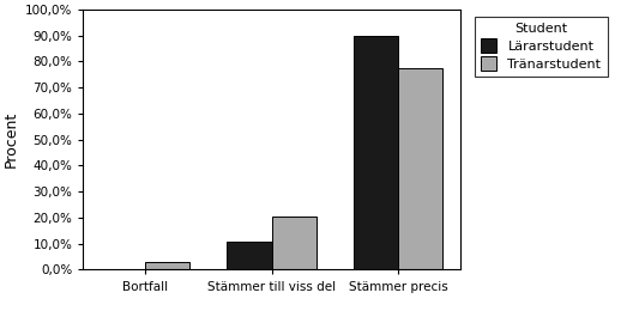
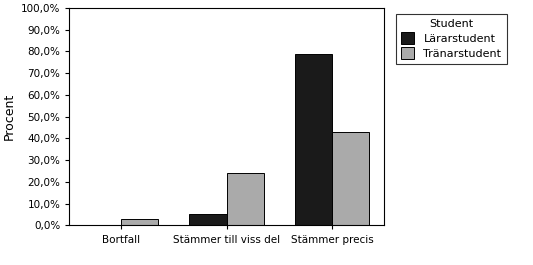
Lärarstudent/Stämmer till viss del: 10,5% -> 5,0%
Tränarstudent/Stämmer till viss del: 20,5% -> 24,0%
Lärarstudent/Stämmer precis: 90,0% -> 79,0%
Tränarstudent/Stämmer precis: 77,5% -> 43,0%
